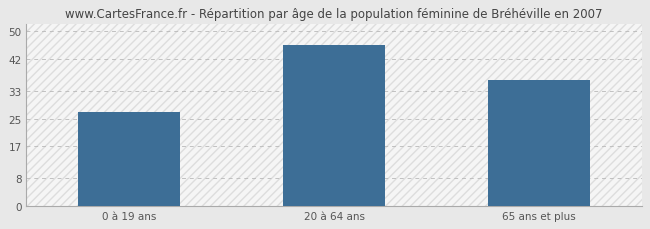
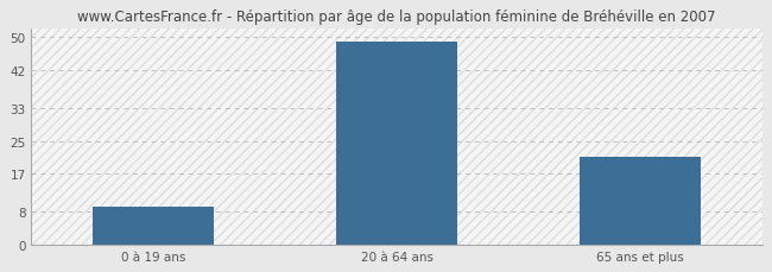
0 à 19 ans: 27 -> 9
20 à 64 ans: 46 -> 49
65 ans et plus: 36 -> 21
